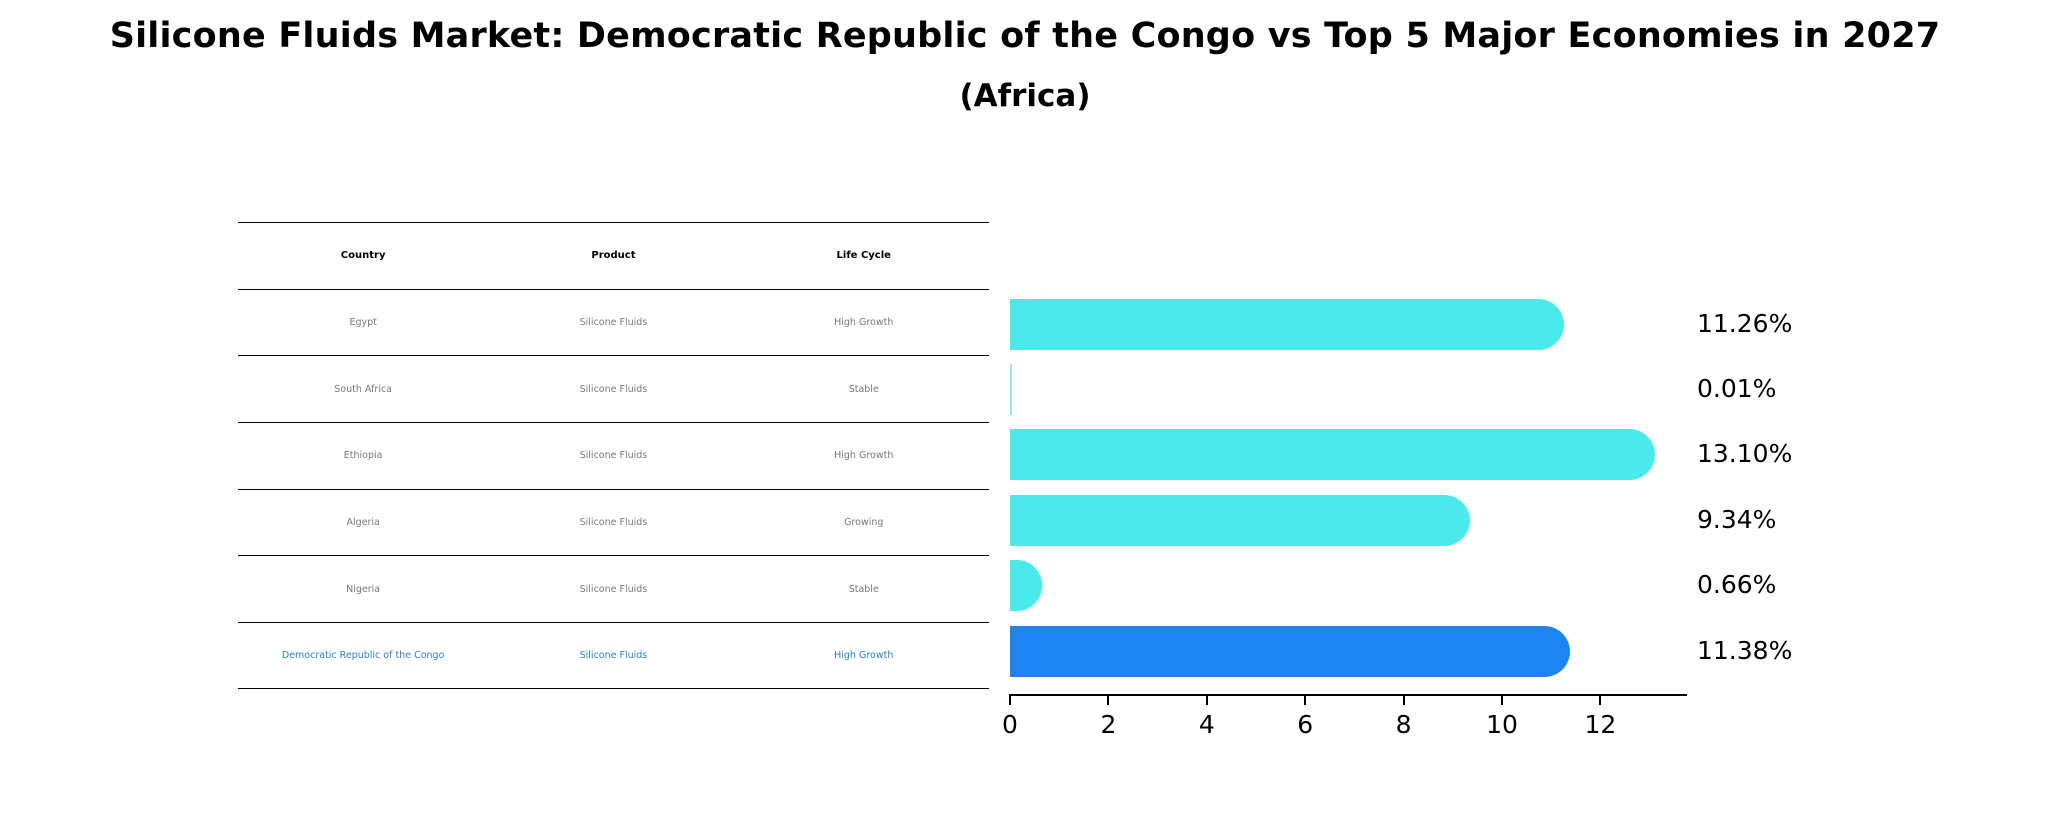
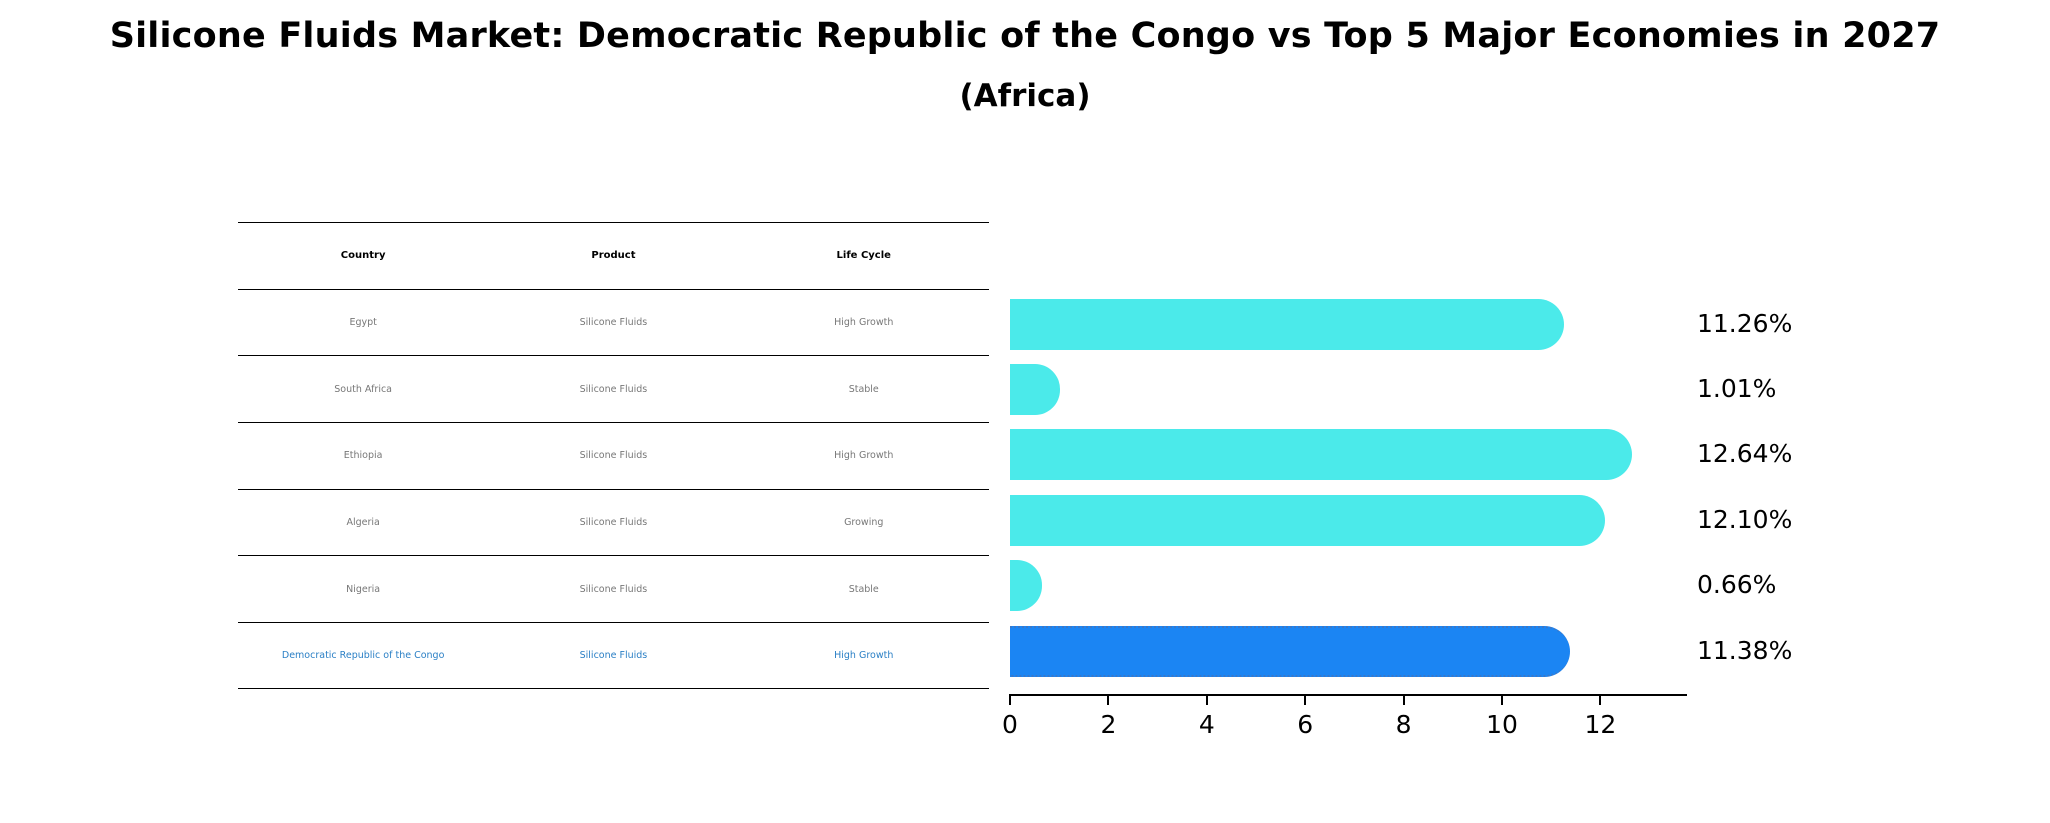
South Africa: 0.01% -> 1.01%
Ethiopia: 13.10% -> 12.64%
Algeria: 9.34% -> 12.10%
